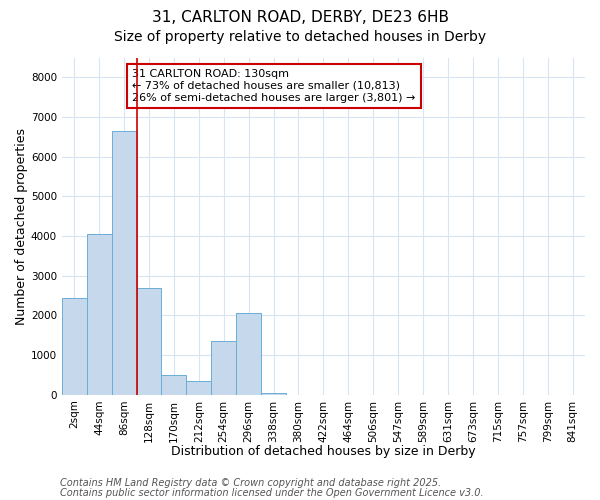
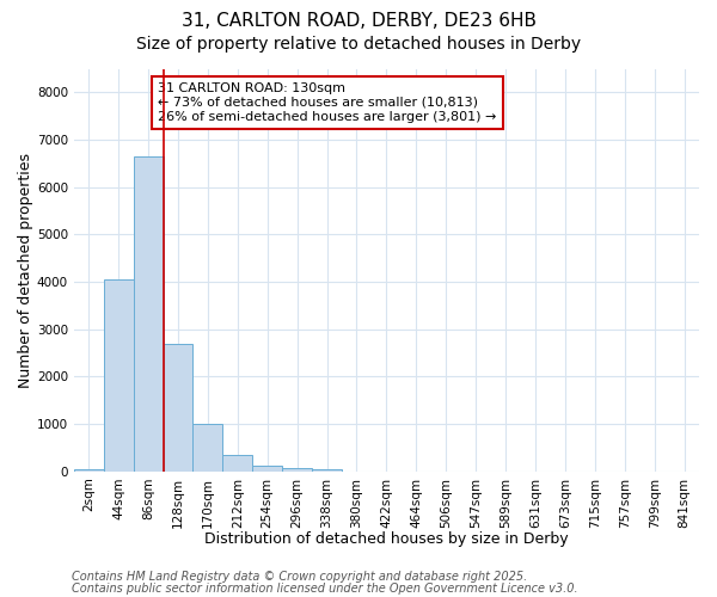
2sqm: 2450 -> 50
170sqm: 500 -> 990
254sqm: 1350 -> 130
296sqm: 2050 -> 70
